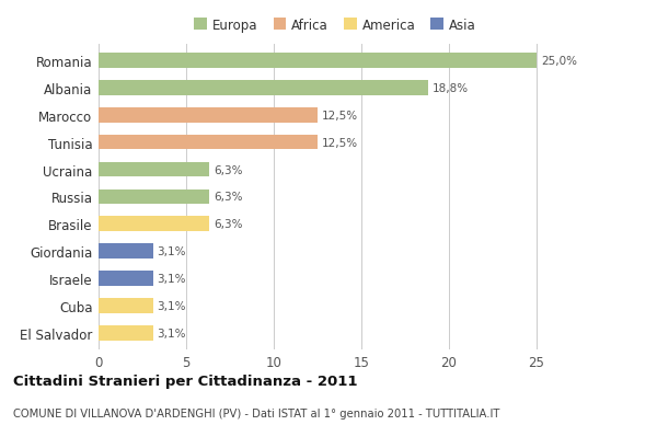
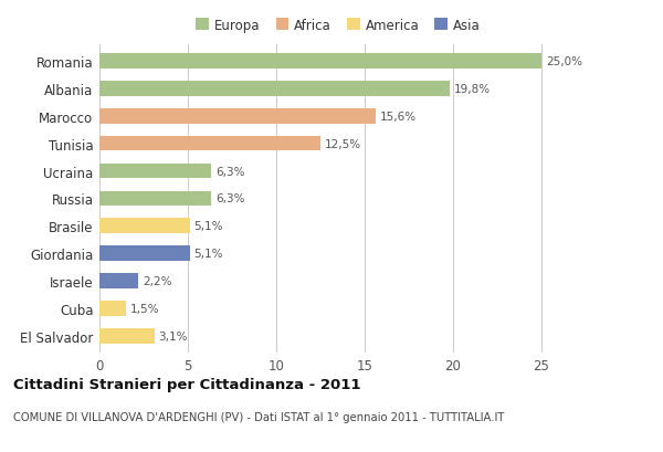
Albania: 18,8% -> 19,8%
Marocco: 12,5% -> 15,6%
Brasile: 6,3% -> 5,1%
Giordania: 3,1% -> 5,1%
Israele: 3,1% -> 2,2%
Cuba: 3,1% -> 1,5%
